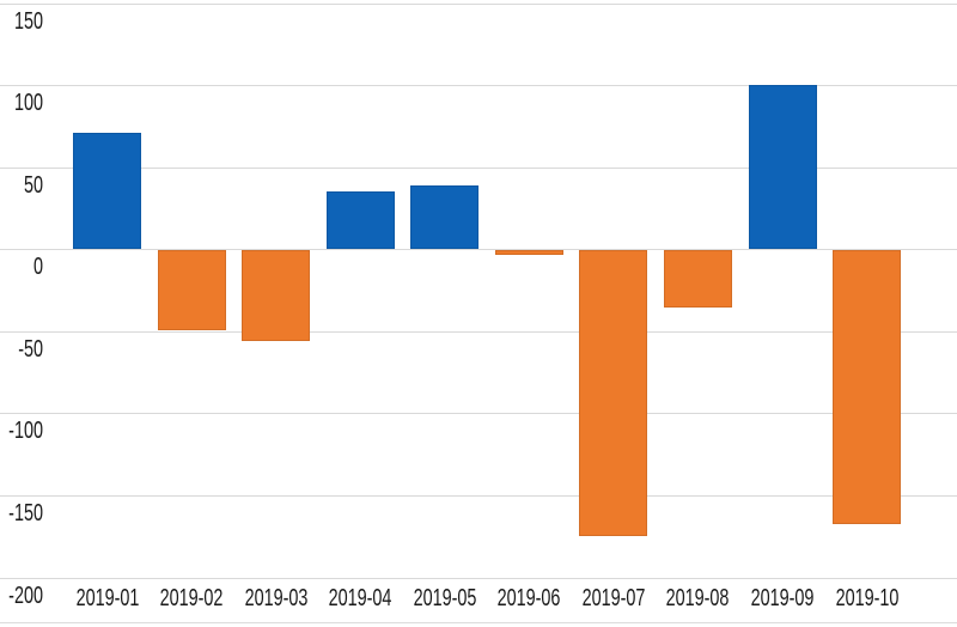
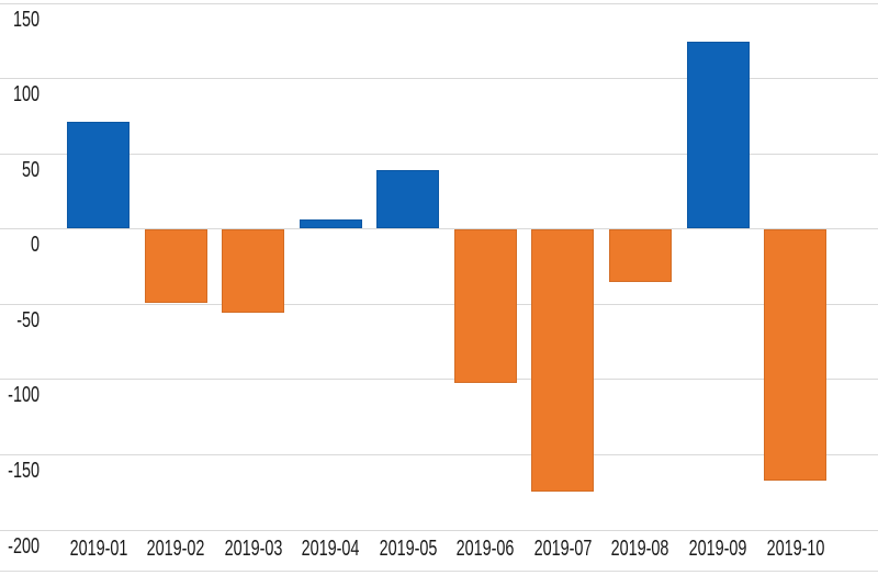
2019-04: 35 -> 6
2019-06: -3 -> -102
2019-09: 100 -> 124
